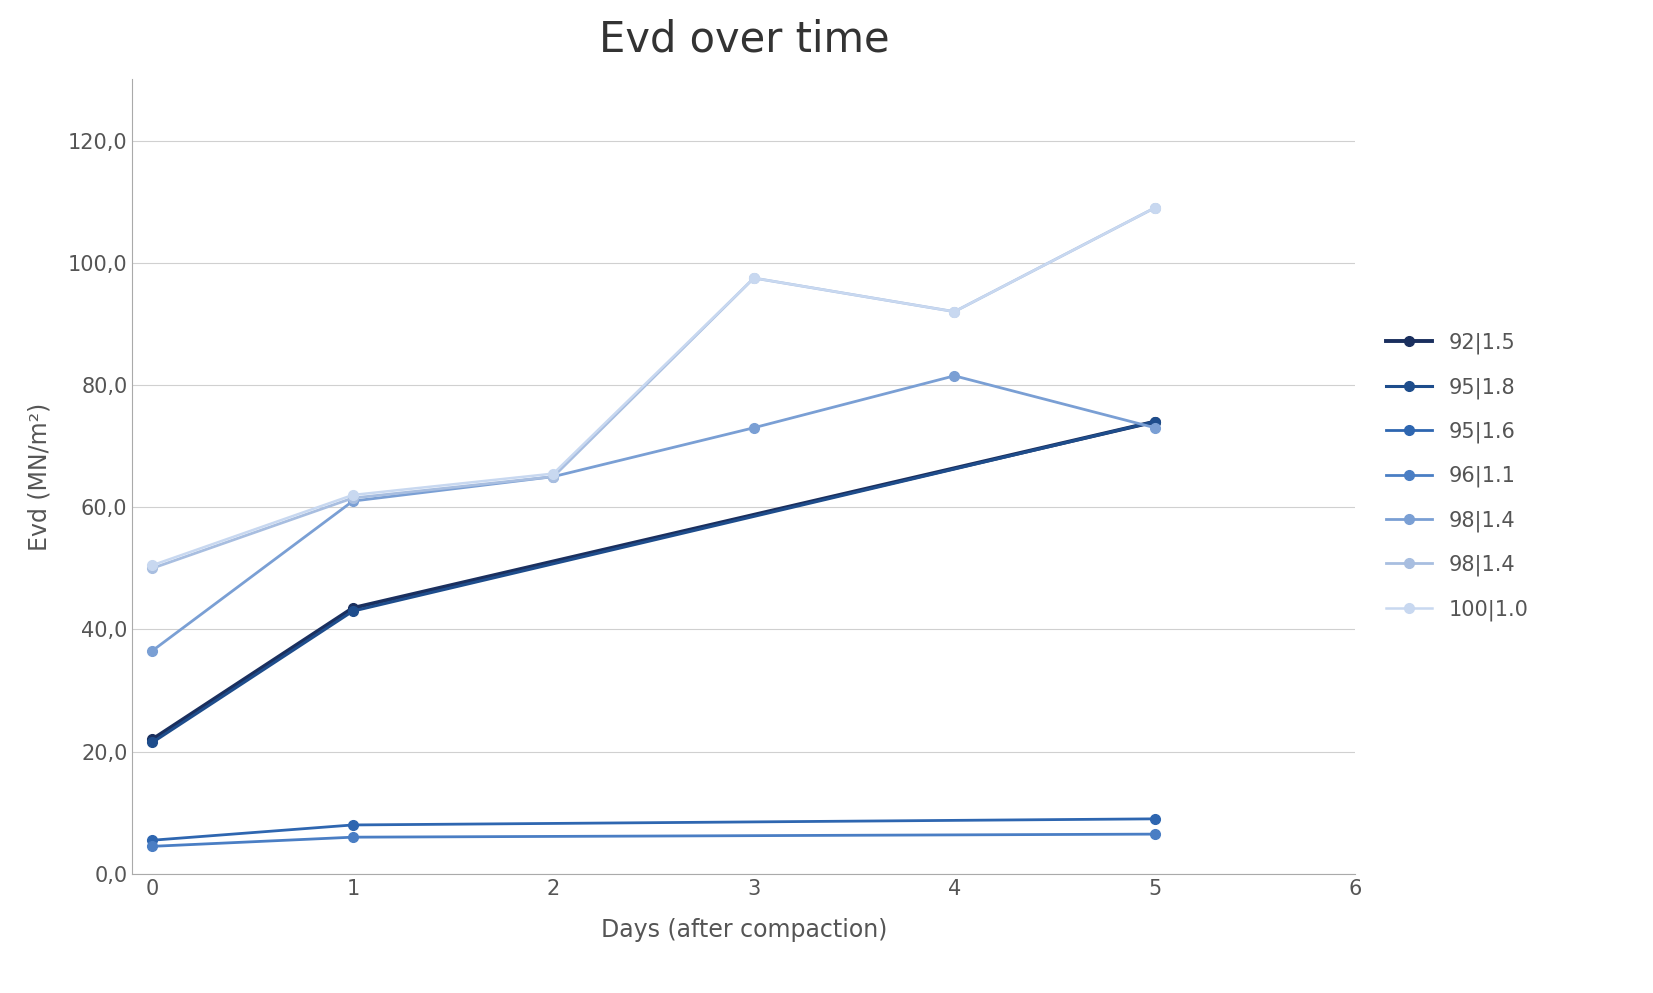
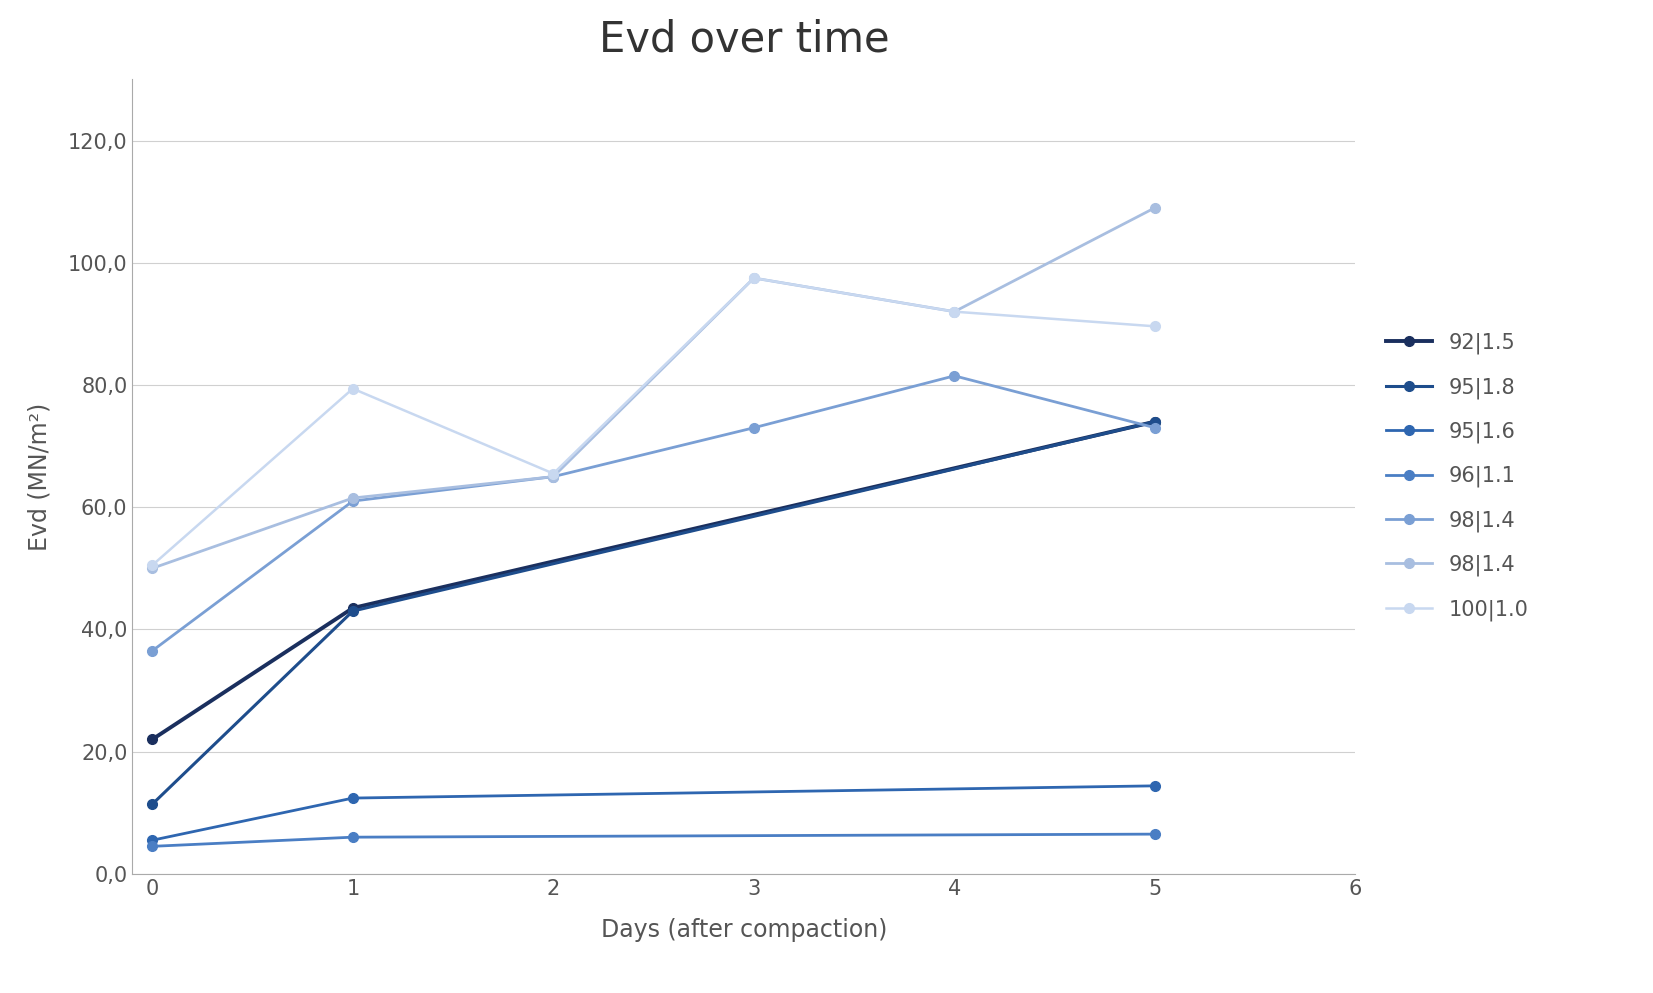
95|1.8/0: 21,5 -> 11,4
95|1.6/1: 8,0 -> 12,4
100|1.0/1: 62,0 -> 79,4
95|1.6/5: 9,0 -> 14,4
100|1.0/5: 109,0 -> 89,6
